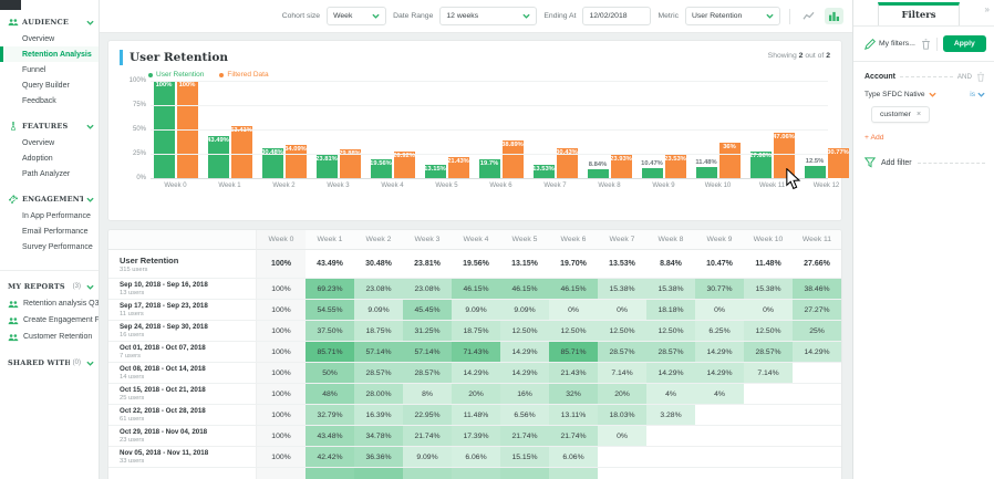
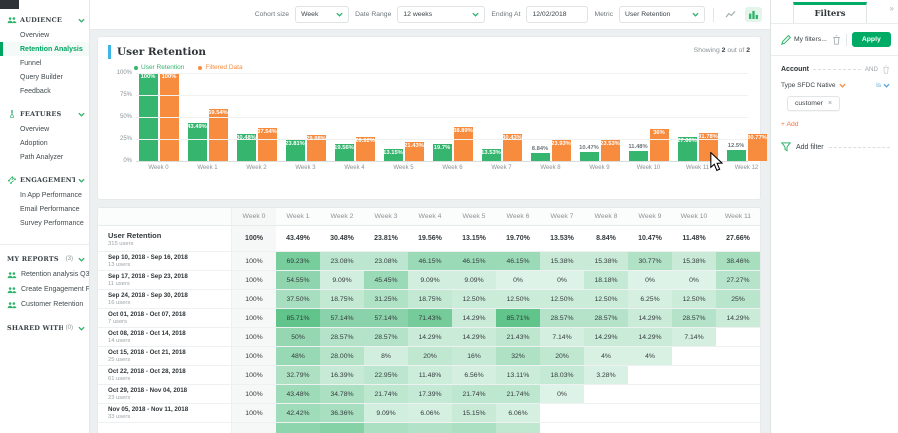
Filtered Data/Week 1: 53.41% -> 59.54%
Filtered Data/Week 2: 34.09% -> 37.54%
Filtered Data/Week 11: 47.06% -> 31.78%
